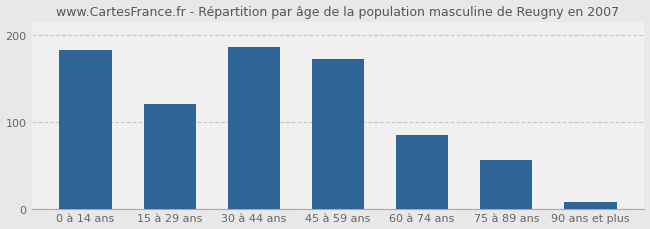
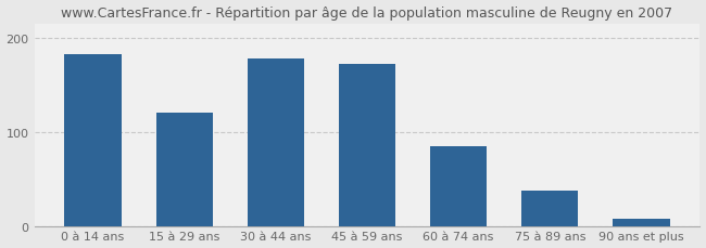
30 à 44 ans: 186 -> 178
75 à 89 ans: 56 -> 38
